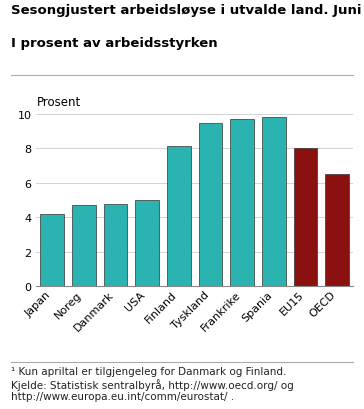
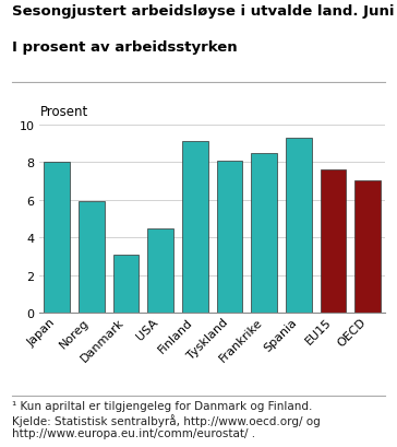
Japan: 4.2 -> 8.0
Noreg: 4.7 -> 5.9
Danmark: 4.8 -> 3.1
USA: 5.0 -> 4.5
Finland: 8.2 -> 9.1
Tyskland: 9.4 -> 8.1
Frankrike: 9.7 -> 8.5
Spania: 9.8 -> 9.3
EU15: 8.0 -> 7.6
OECD: 6.5 -> 7.0
